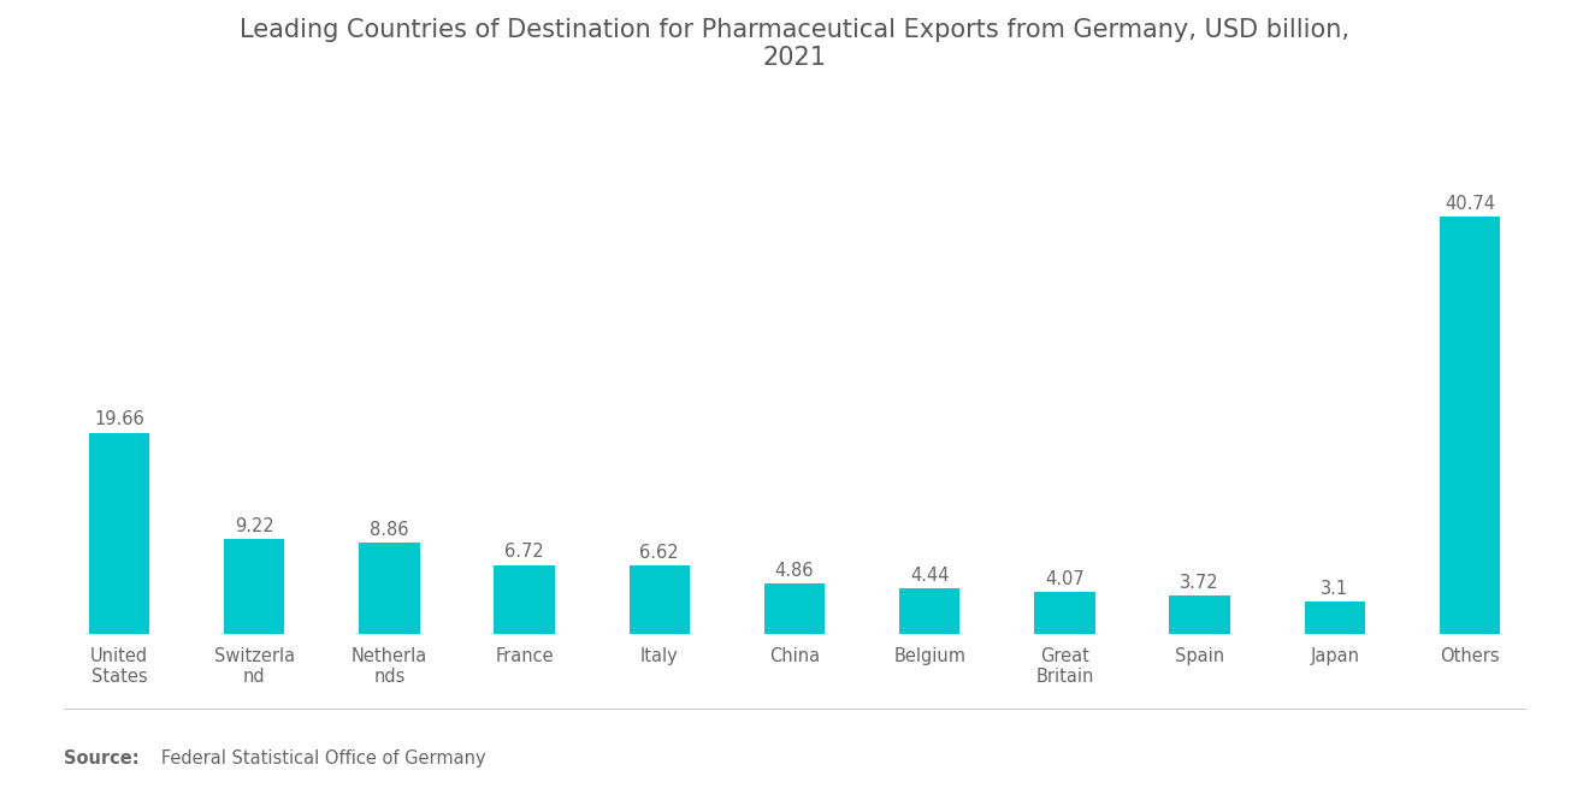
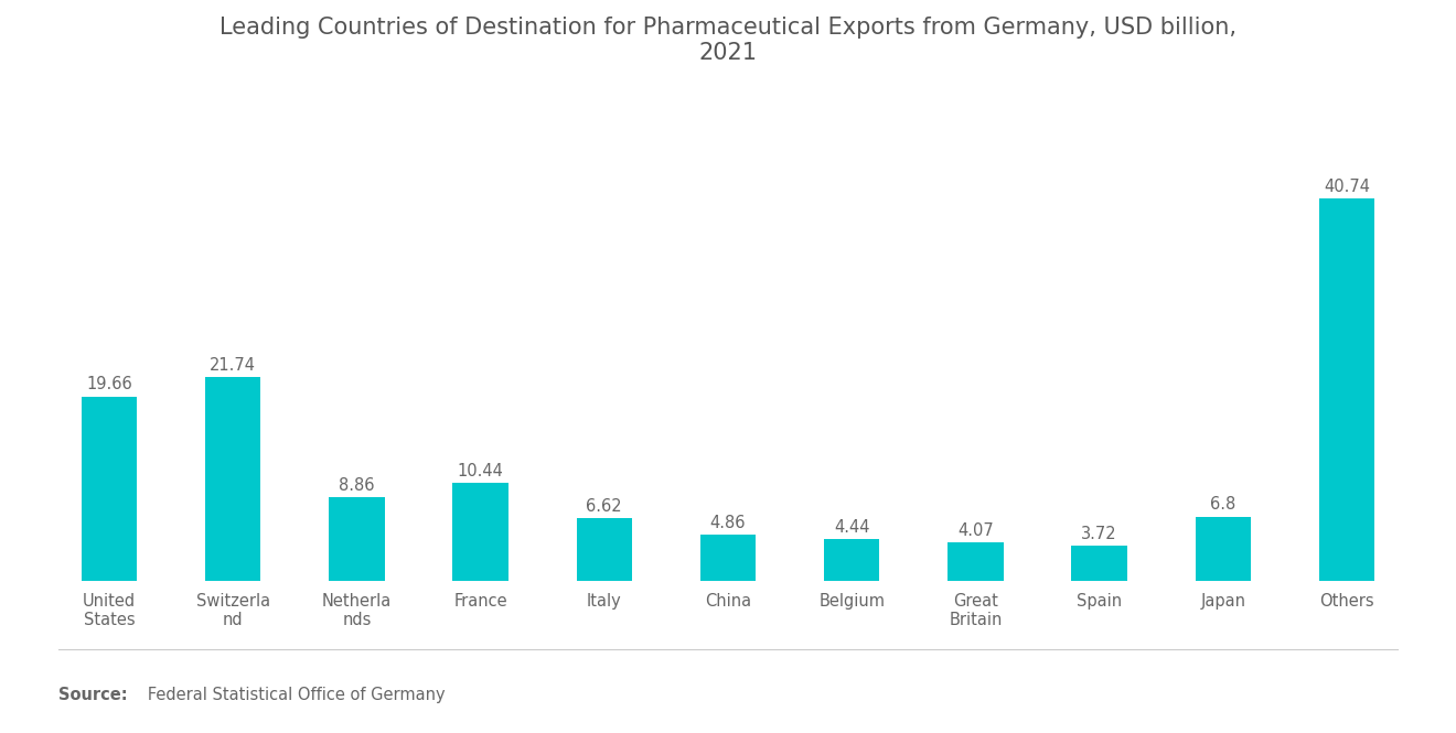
Switzerla nd: 9.22 -> 21.74
France: 6.72 -> 10.44
Japan: 3.1 -> 6.8
